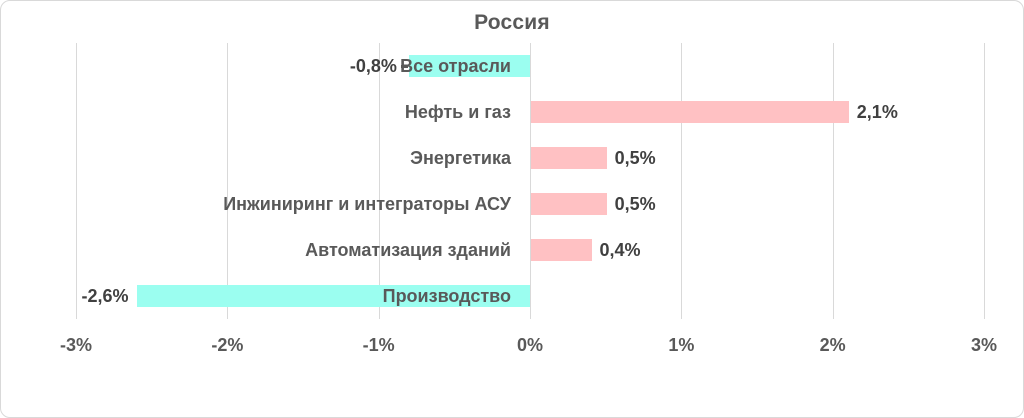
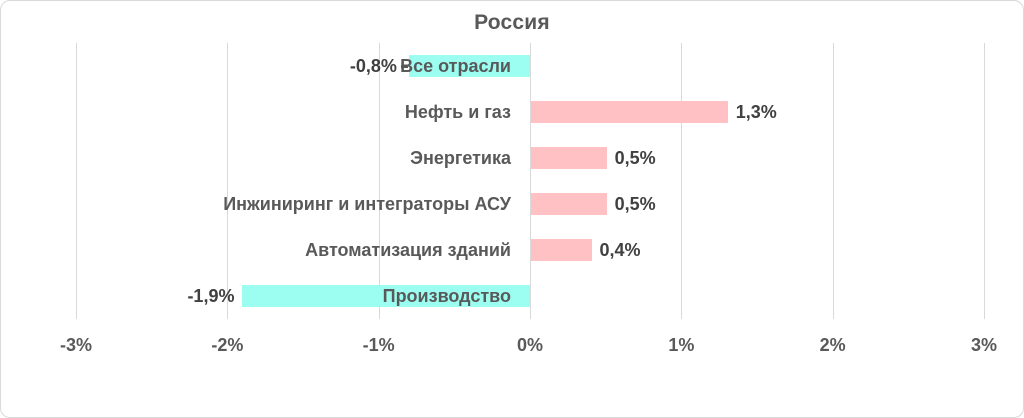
Нефть и газ: 2,1% -> 1,3%
Производство: -2,6% -> -1,9%
